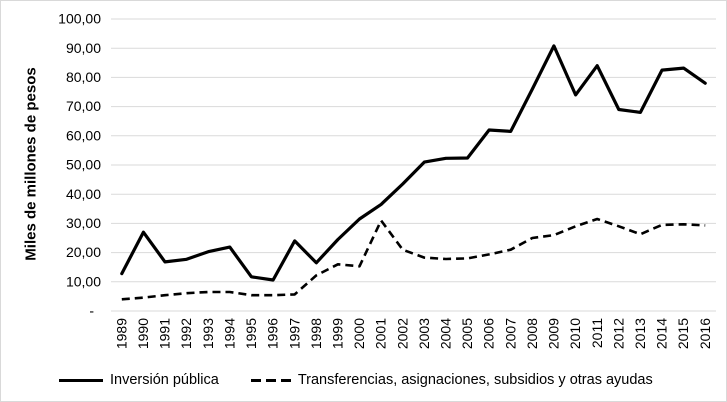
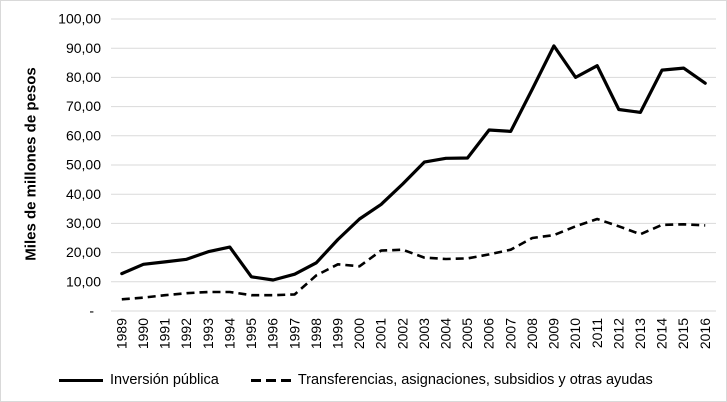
Inversión pública/1990: 27 -> 16
Inversión pública/1997: 24 -> 13
Transferencias, asignaciones, subsidios y otras ayudas/2001: 31 -> 21
Inversión pública/2010: 74 -> 80
